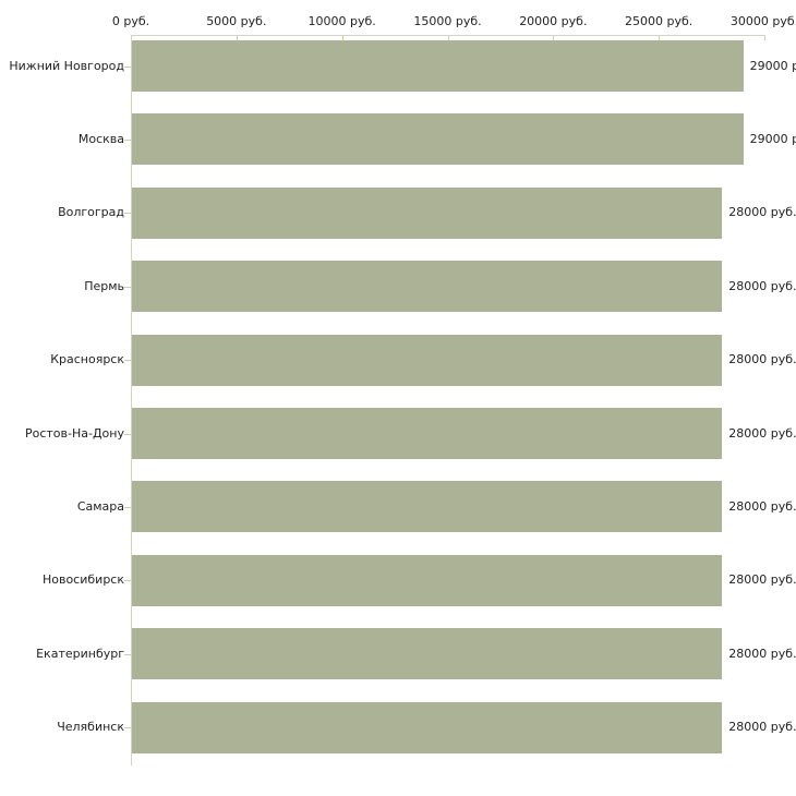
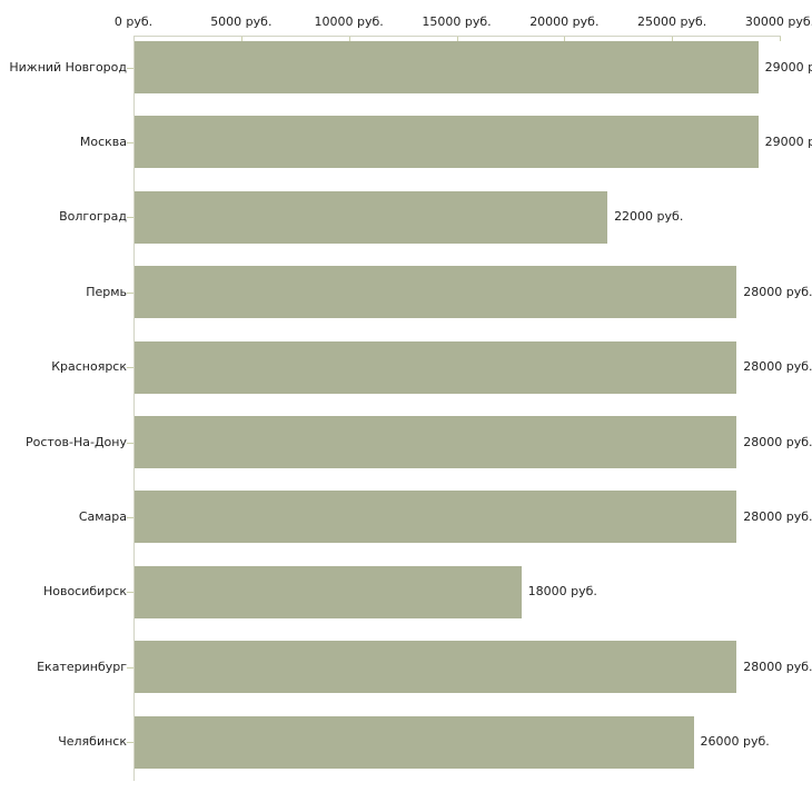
Волгоград: 28000 -> 22000
Новосибирск: 28000 -> 18000
Челябинск: 28000 -> 26000
